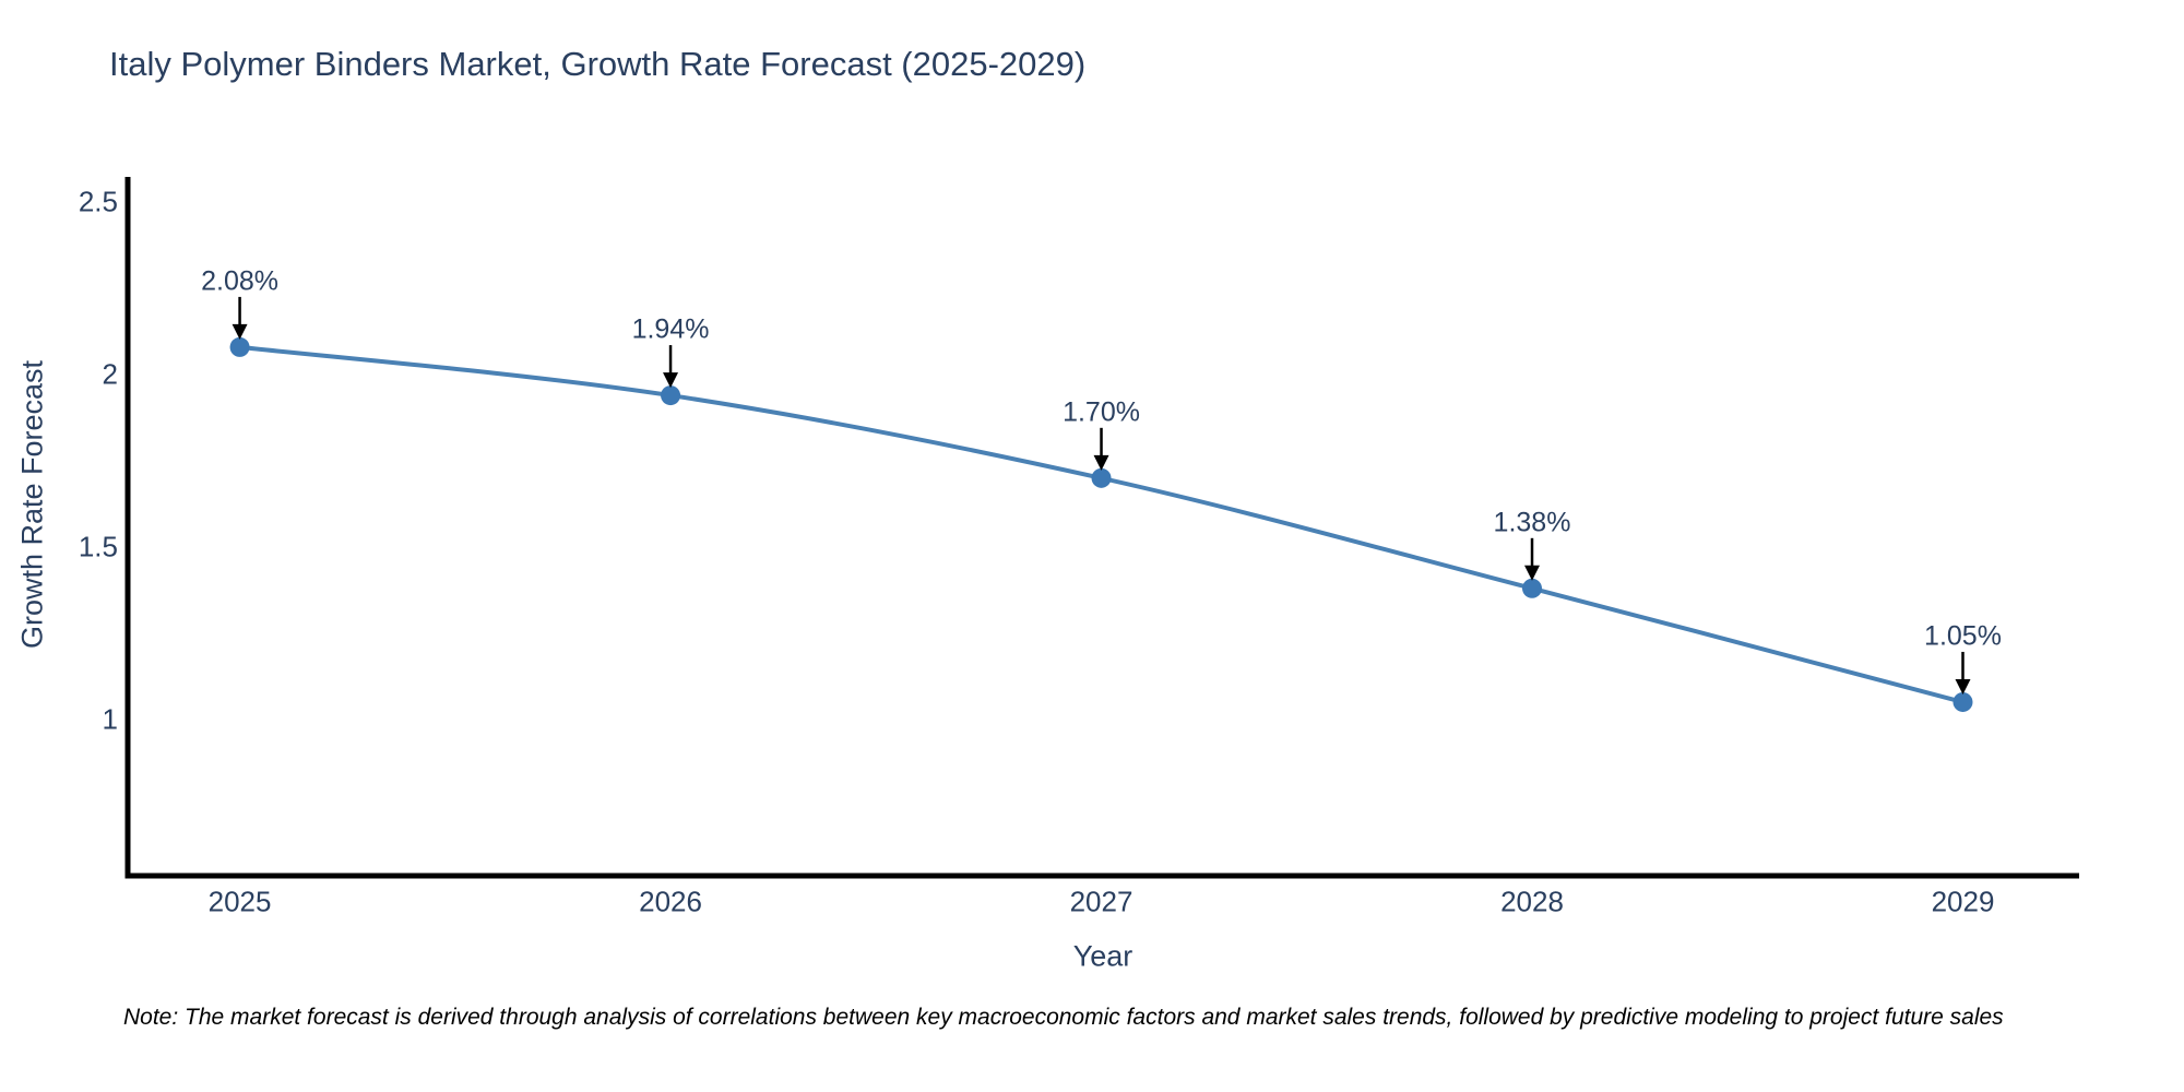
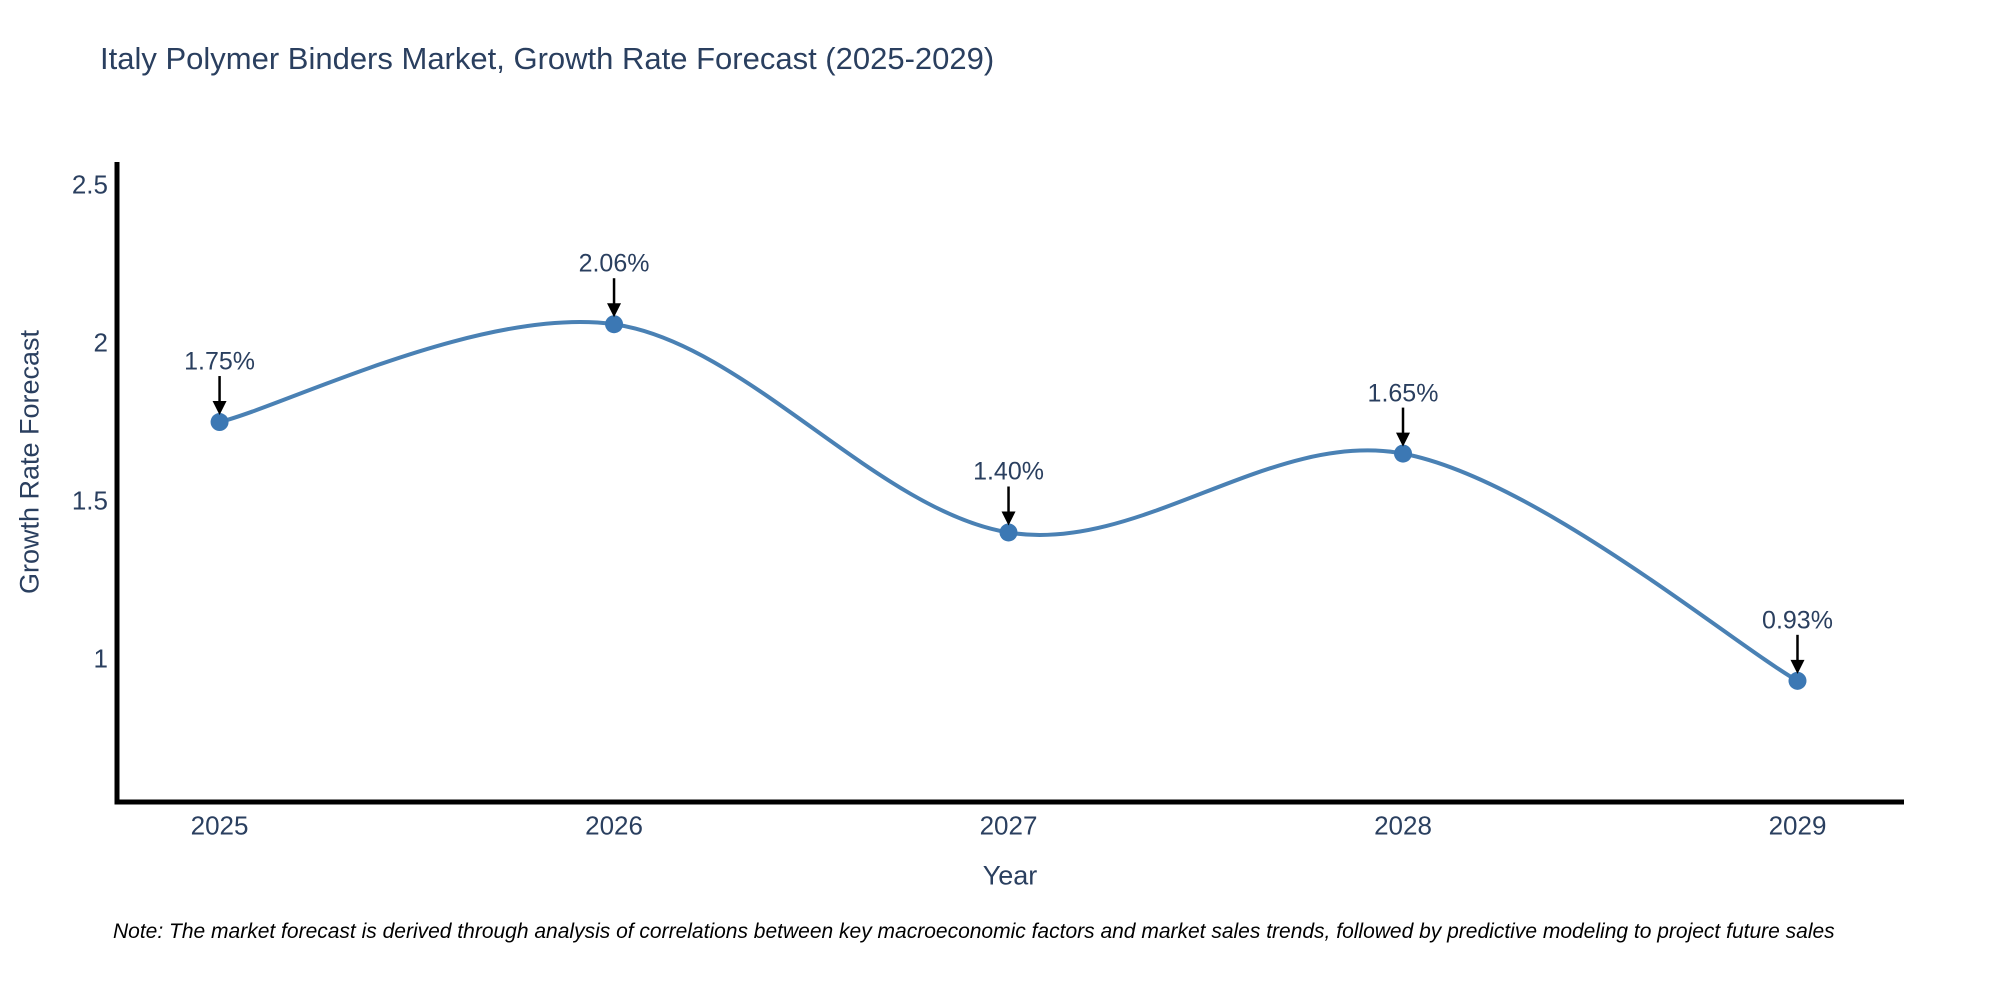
2025: 2.08% -> 1.75%
2026: 1.94% -> 2.06%
2027: 1.70% -> 1.40%
2028: 1.38% -> 1.65%
2029: 1.05% -> 0.93%
